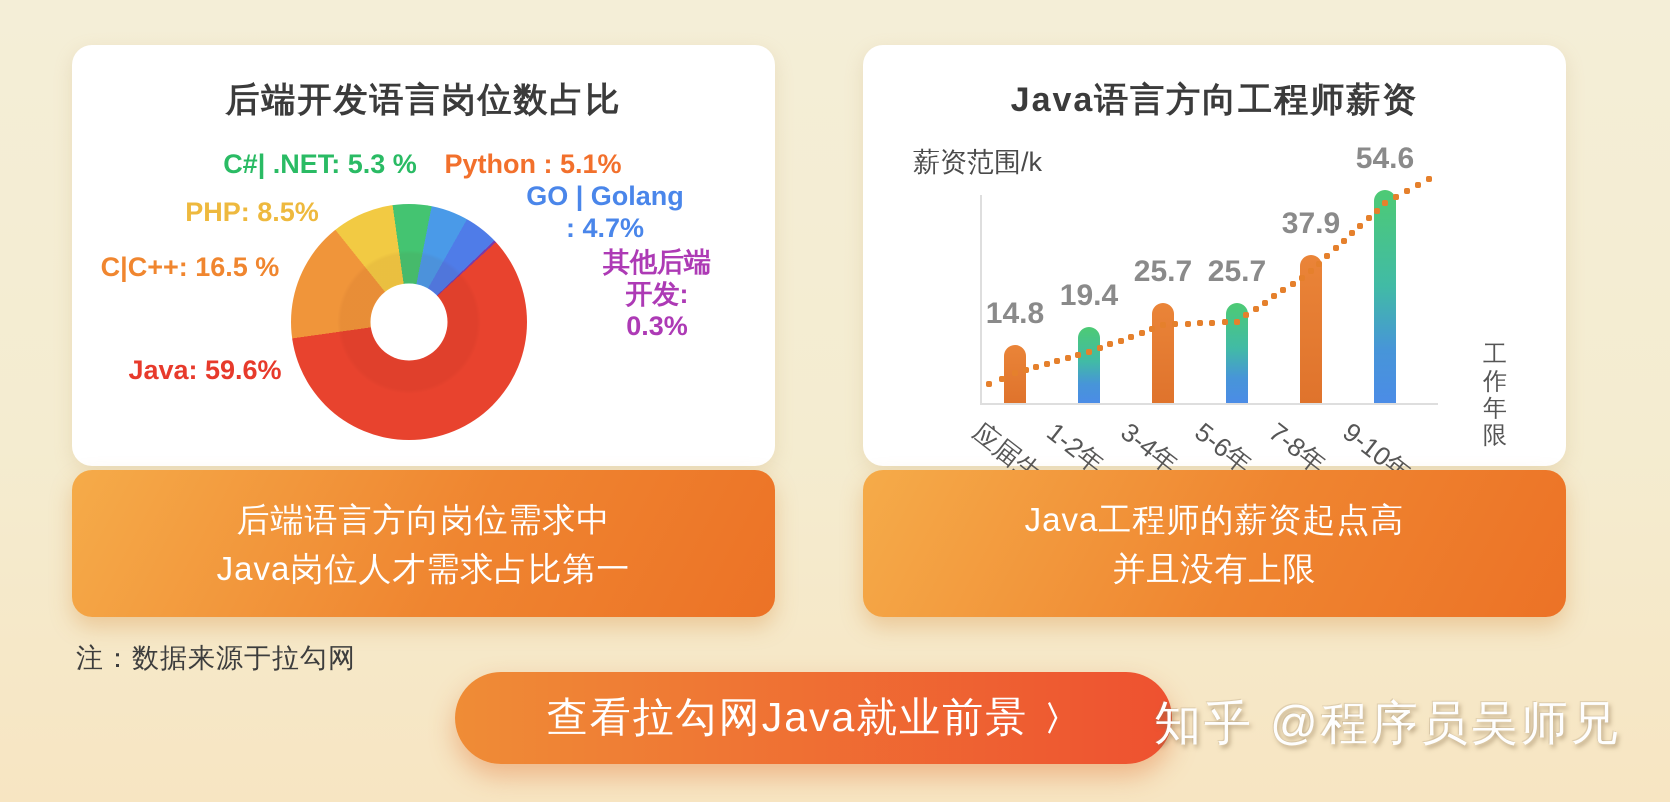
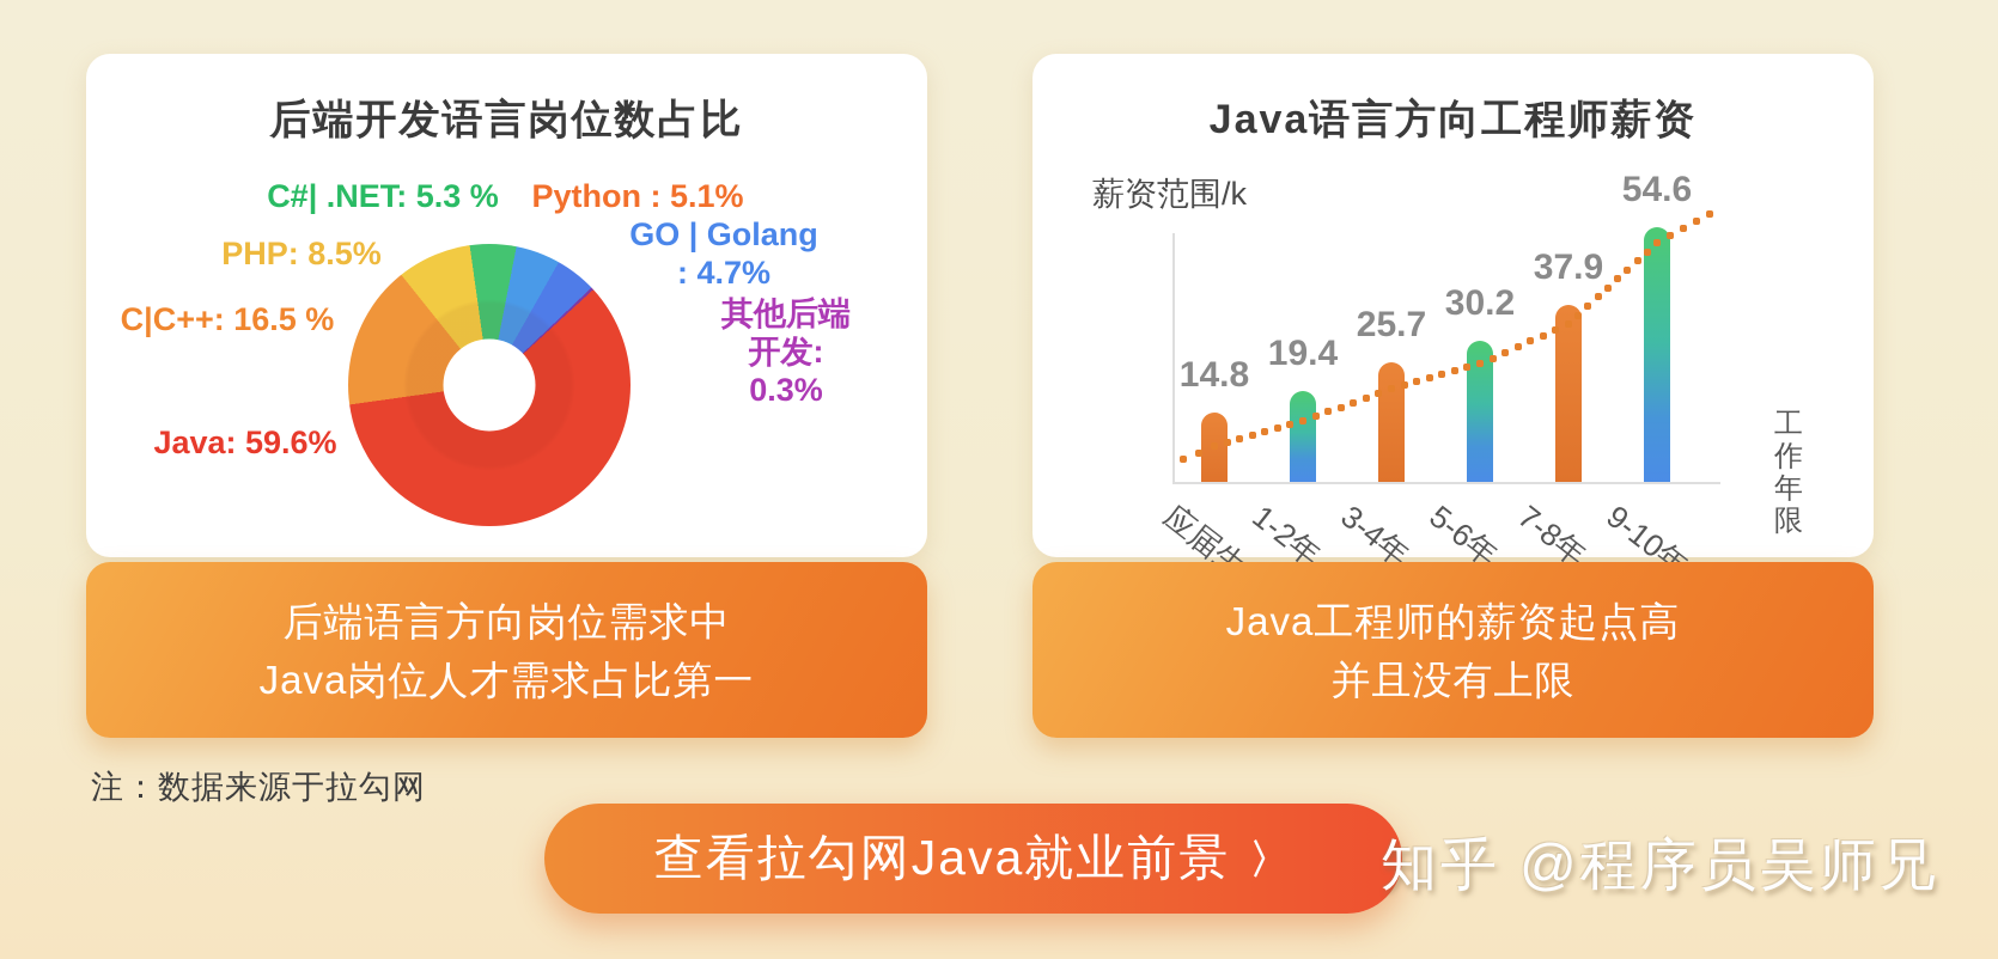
Java语言方向工程师薪资/5-6年: 25.7 -> 30.2
